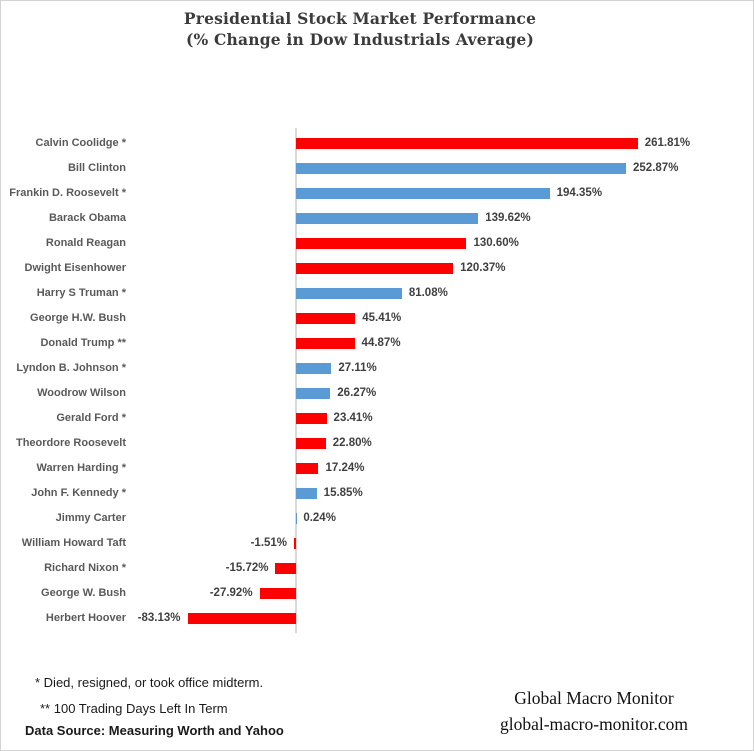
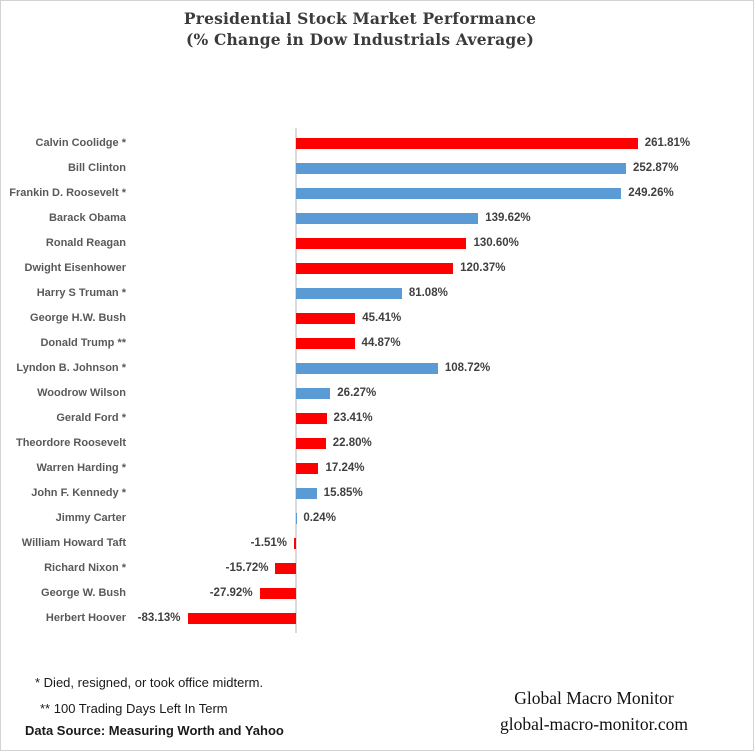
Frankin D. Roosevelt *: 194.35% -> 249.26%
Lyndon B. Johnson *: 27.11% -> 108.72%
